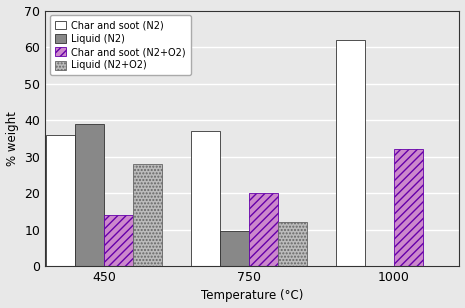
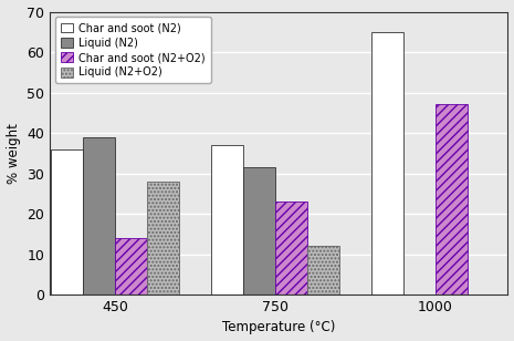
Liquid (N2)/750: 9.5 -> 31.5
Char and soot (N2+O2)/750: 20 -> 23
Char and soot (N2)/1000: 62 -> 65
Char and soot (N2+O2)/1000: 32 -> 47
